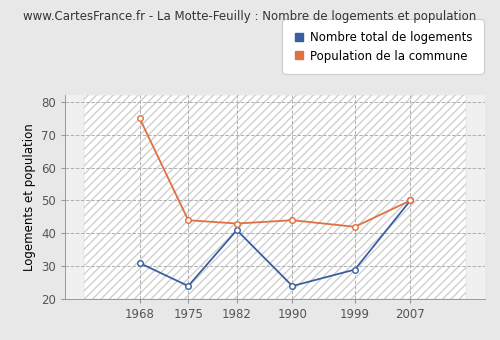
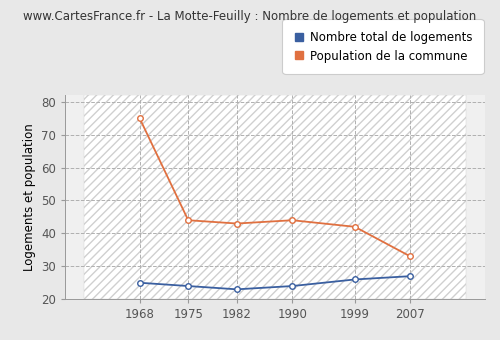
Nombre total de logements/1968: 31 -> 25
Nombre total de logements/1982: 41 -> 23
Nombre total de logements/1999: 29 -> 26
Nombre total de logements/2007: 50 -> 27
Population de la commune/2007: 50 -> 33
